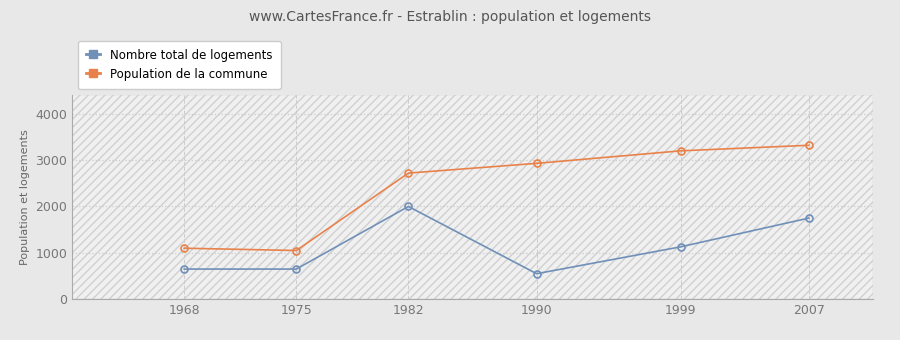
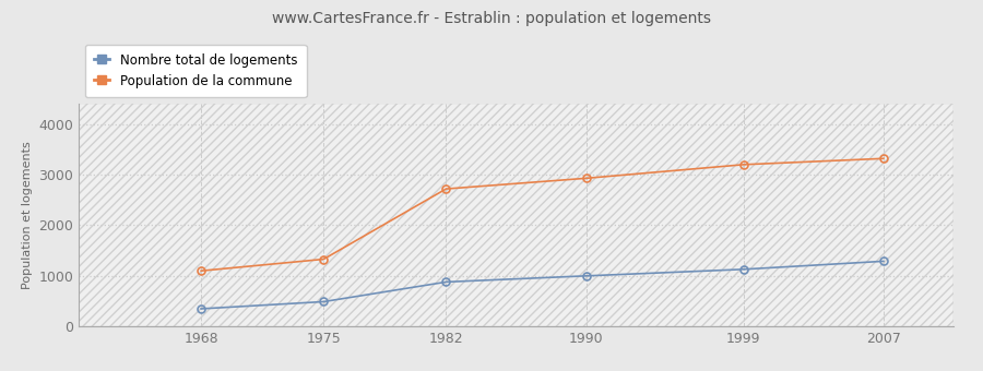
Nombre total de logements/1968: 650 -> 350
Nombre total de logements/1975: 650 -> 490
Population de la commune/1975: 1050 -> 1330
Nombre total de logements/1982: 2000 -> 880
Nombre total de logements/1990: 550 -> 1000
Nombre total de logements/2007: 1750 -> 1290
